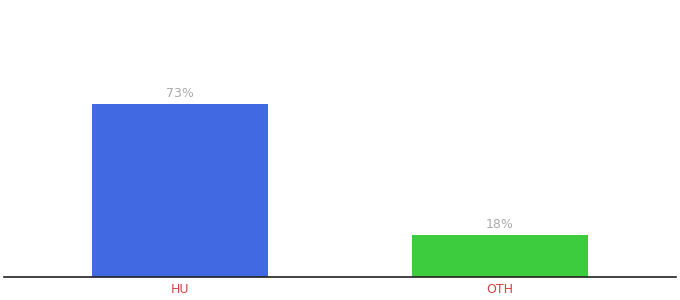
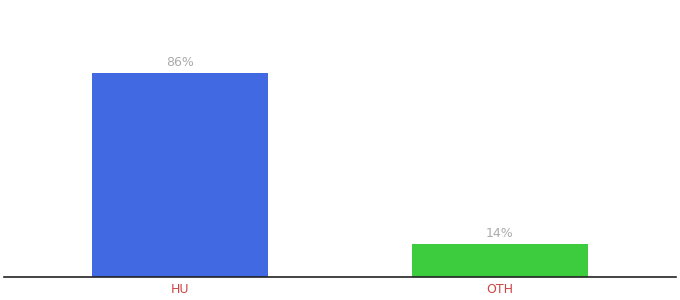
HU: 73% -> 86%
OTH: 18% -> 14%
